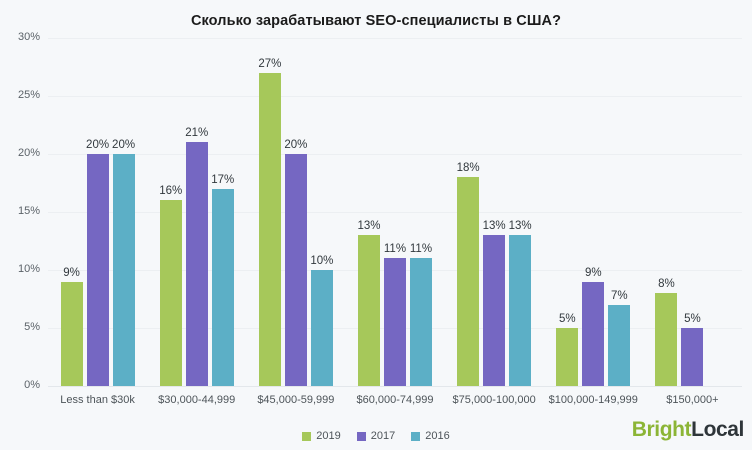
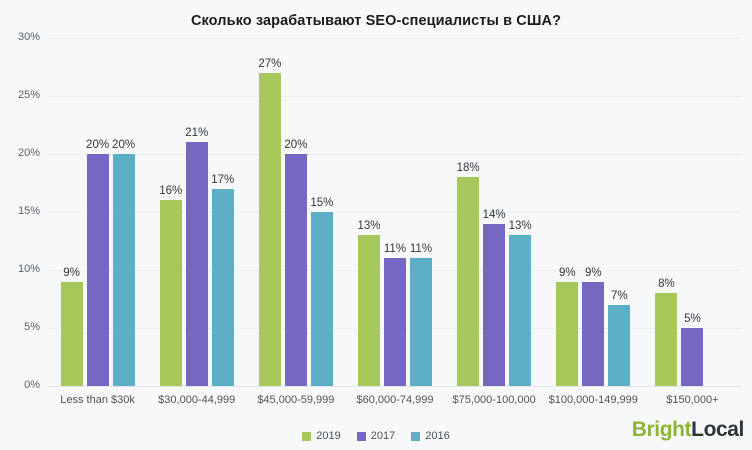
2016/$45,000-59,999: 10% -> 15%
2017/$75,000-100,000: 13% -> 14%
2019/$100,000-149,999: 5% -> 9%
